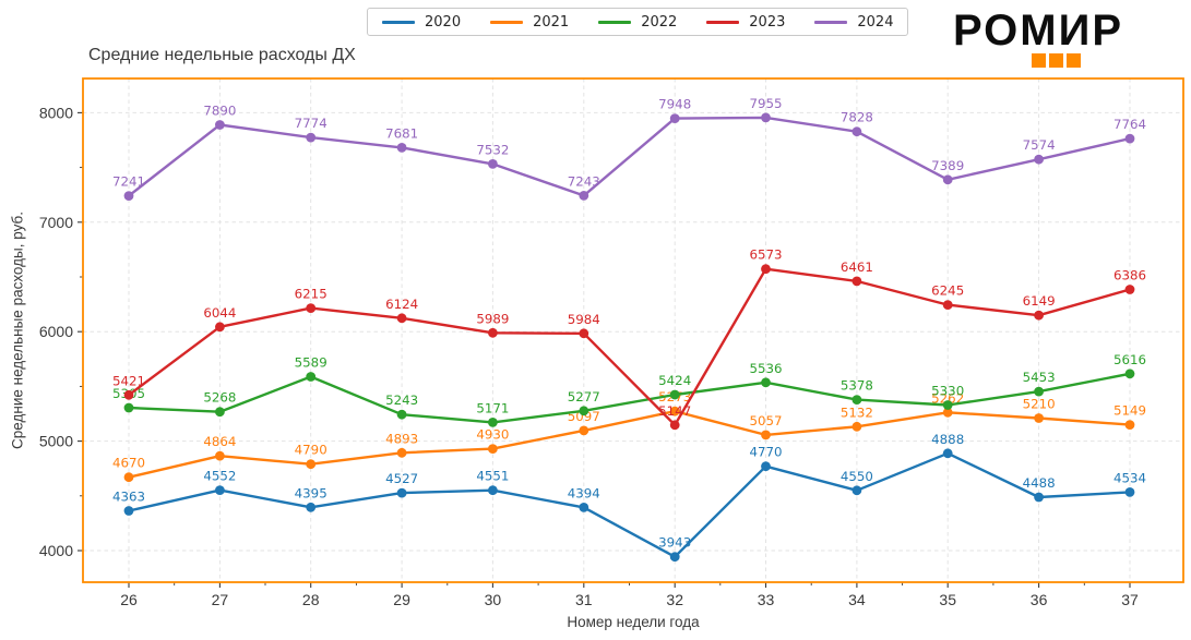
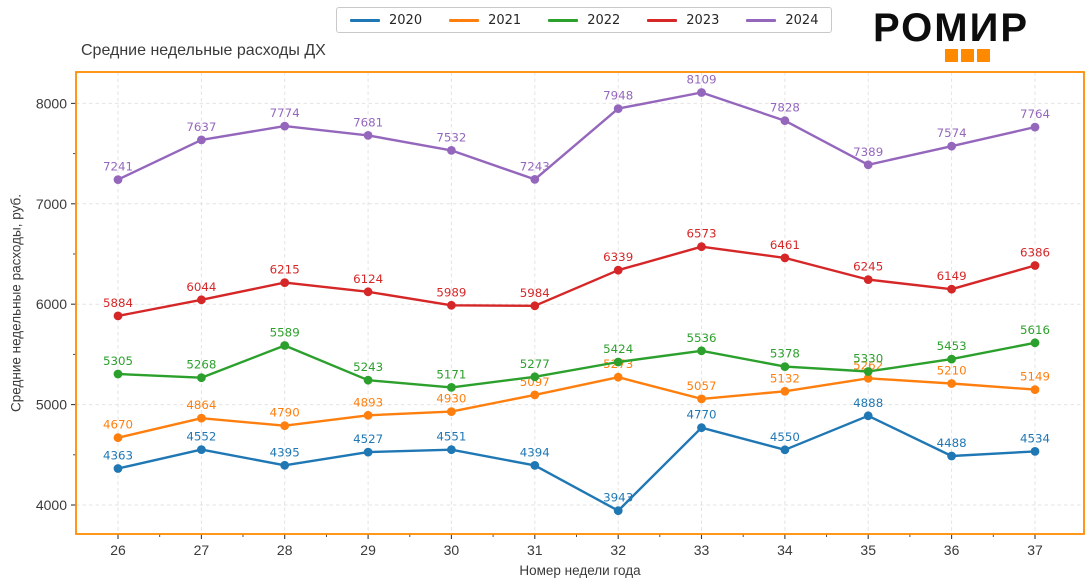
2023/26: 5421 -> 5884
2024/27: 7890 -> 7637
2023/32: 5147 -> 6339
2024/33: 7955 -> 8109
